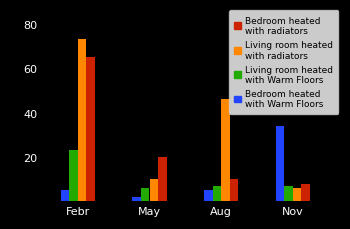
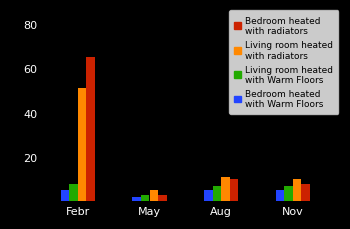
Living room heated with Warm Floors/Febr: 23 -> 8
Living room heated with radiators/Febr: 73 -> 51
Living room heated with Warm Floors/May: 6 -> 3
Living room heated with radiators/May: 10 -> 5
Bedroom heated with radiators/May: 20 -> 3
Living room heated with radiators/Aug: 46 -> 11
Bedroom heated with Warm Floors/Nov: 34 -> 5
Living room heated with radiators/Nov: 6 -> 10
